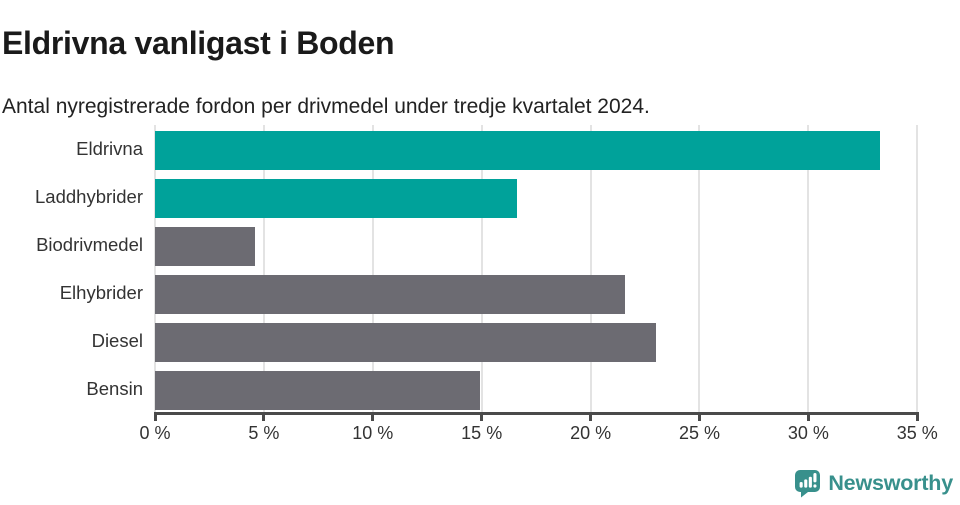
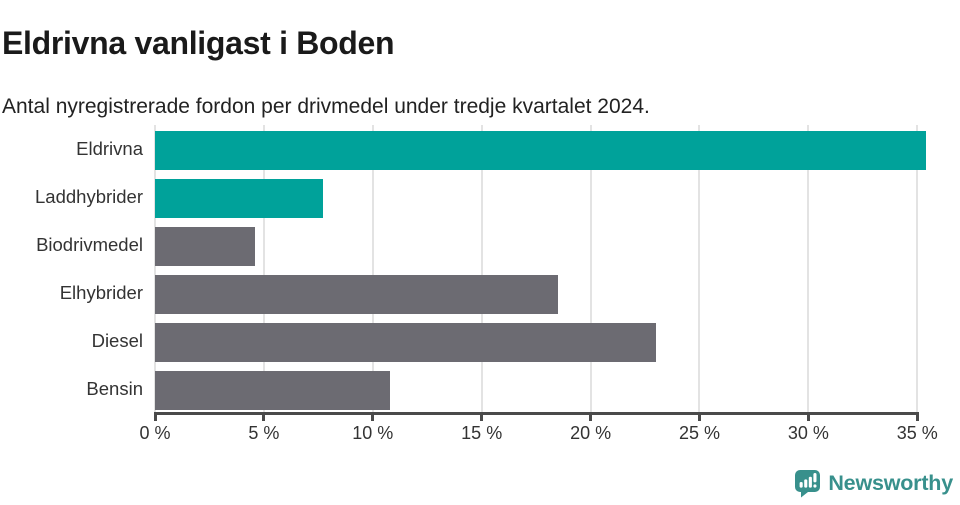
Eldrivna: 33.3% -> 35.4%
Laddhybrider: 16.6% -> 7.7%
Elhybrider: 21.6% -> 18.5%
Bensin: 14.9% -> 10.8%
